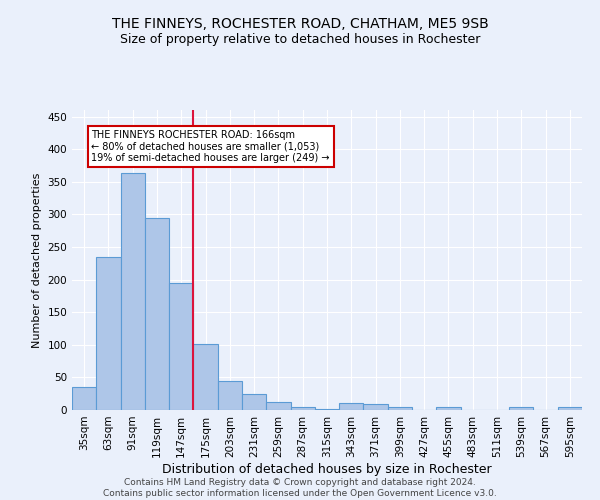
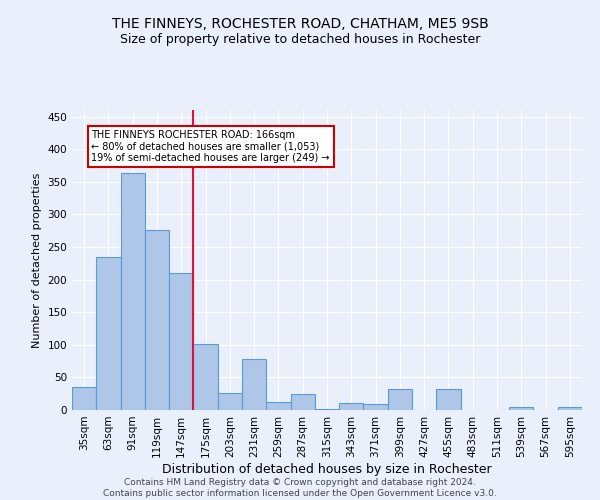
119sqm: 294 -> 276
147sqm: 195 -> 210
203sqm: 44 -> 26
231sqm: 24 -> 78
287sqm: 4 -> 24
399sqm: 4 -> 32
455sqm: 4 -> 32
